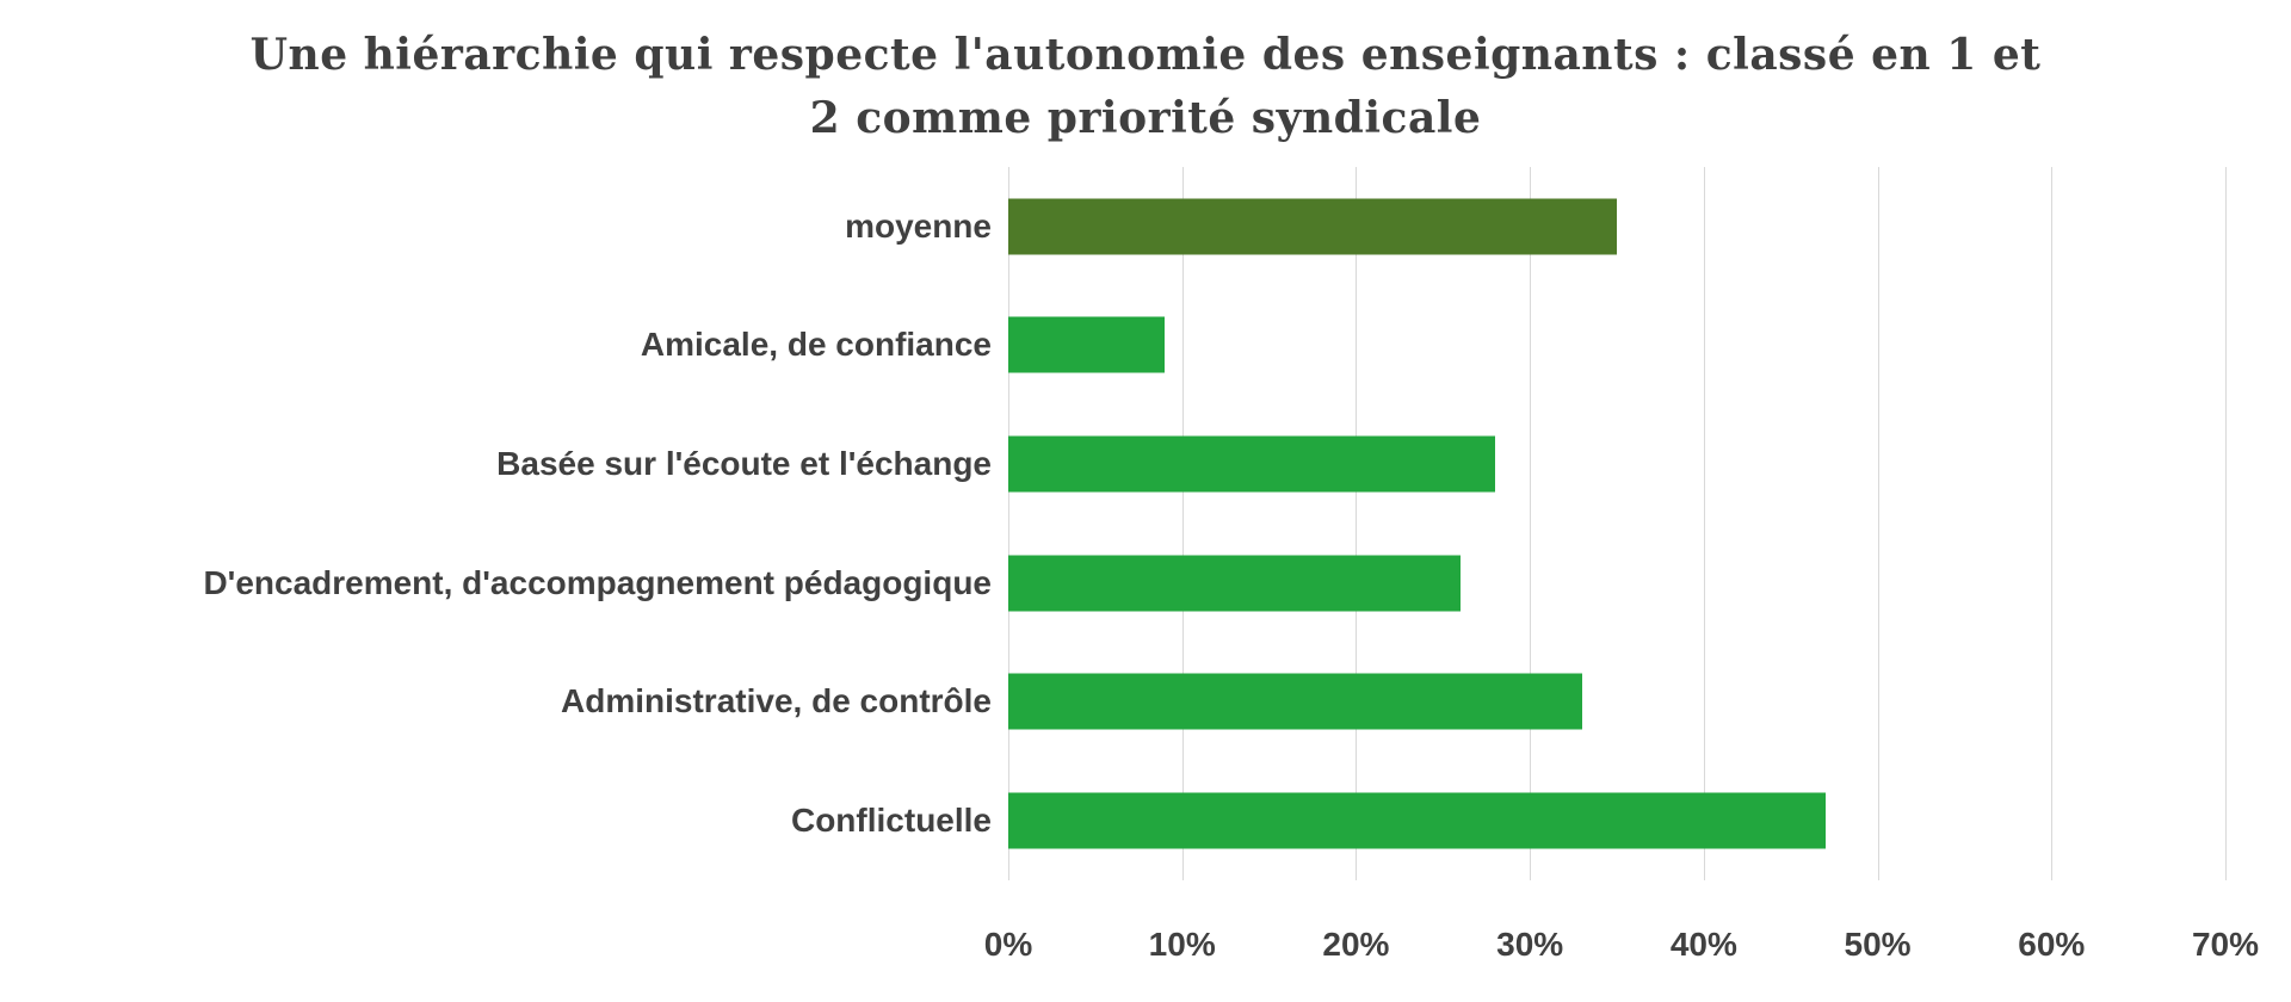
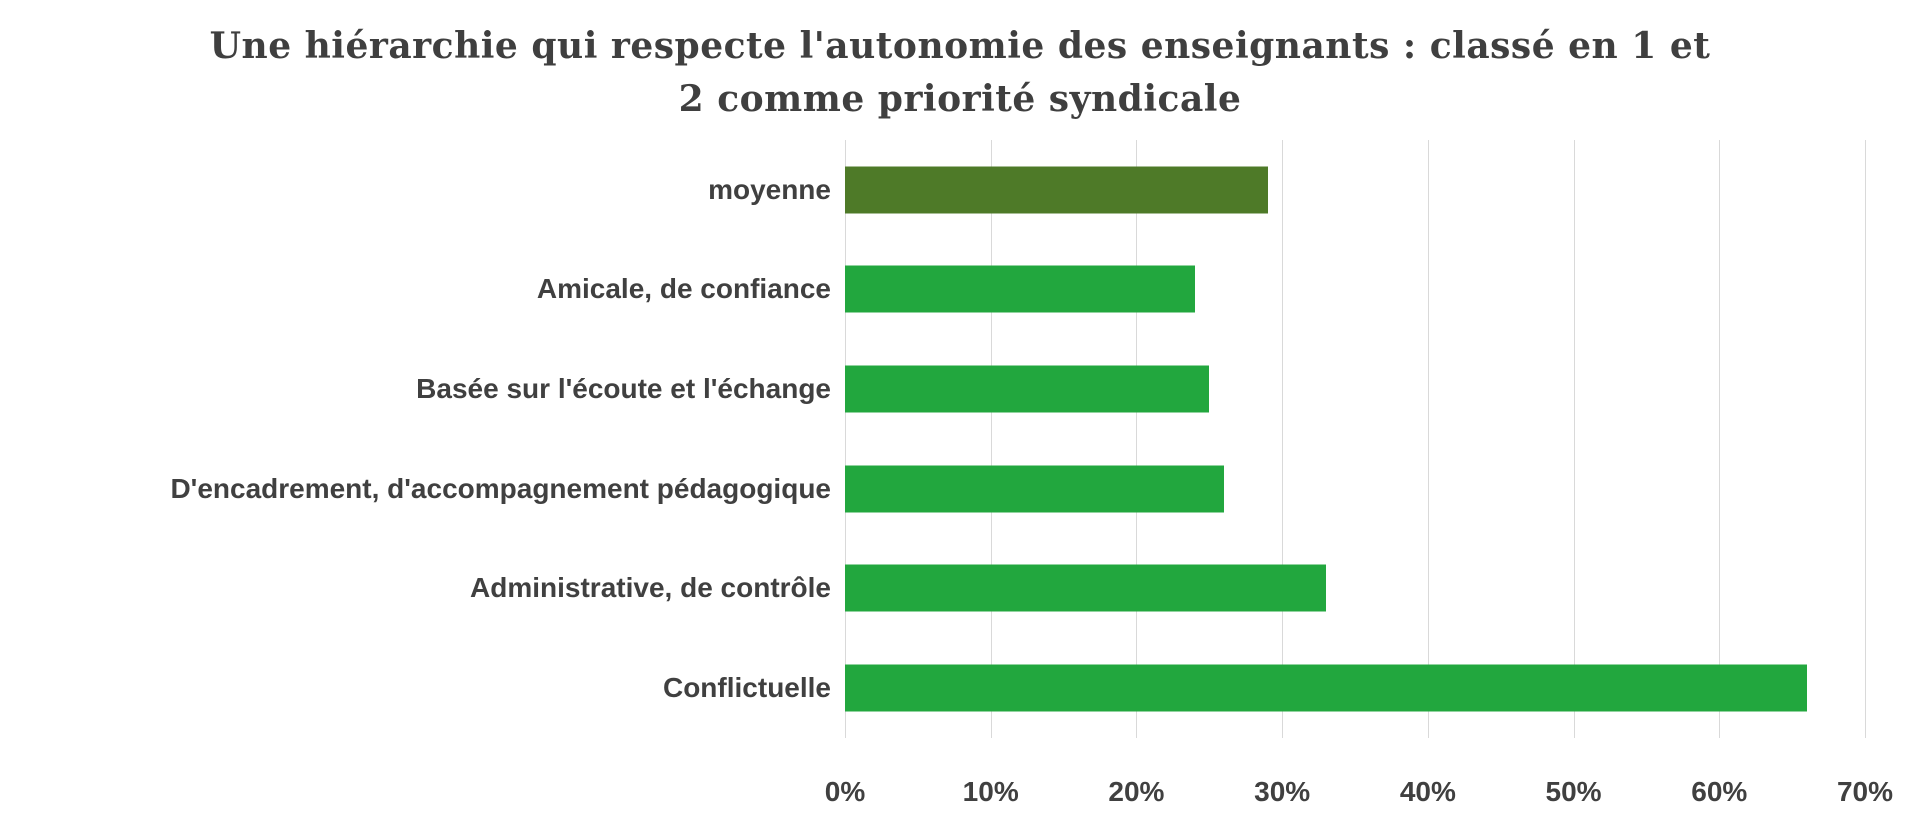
moyenne: 35% -> 29%
Amicale, de confiance: 9% -> 24%
Basée sur l'écoute et l'échange: 28% -> 25%
Conflictuelle: 47% -> 66%
